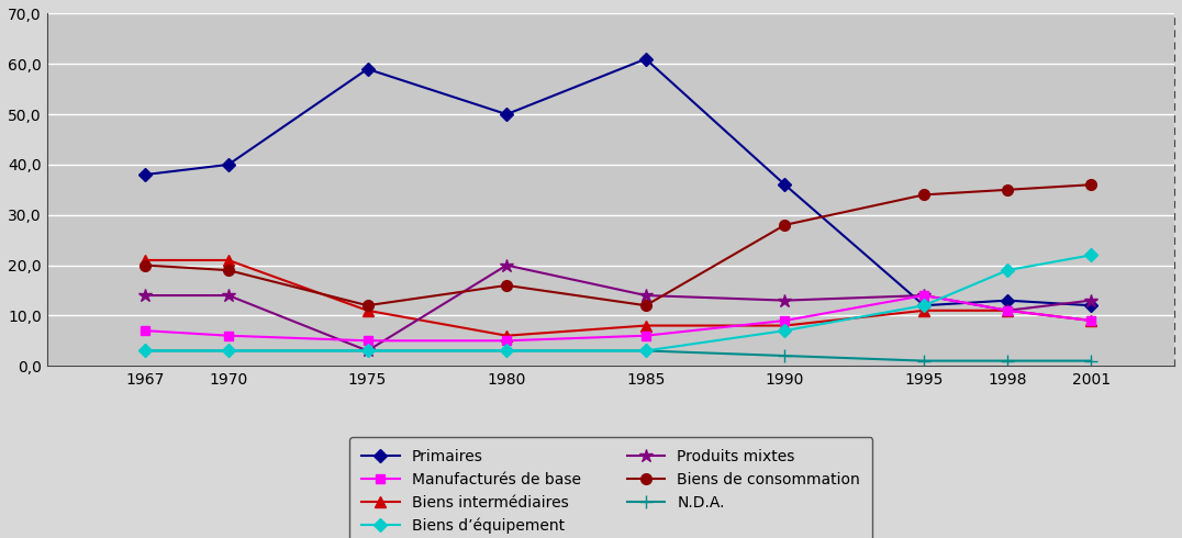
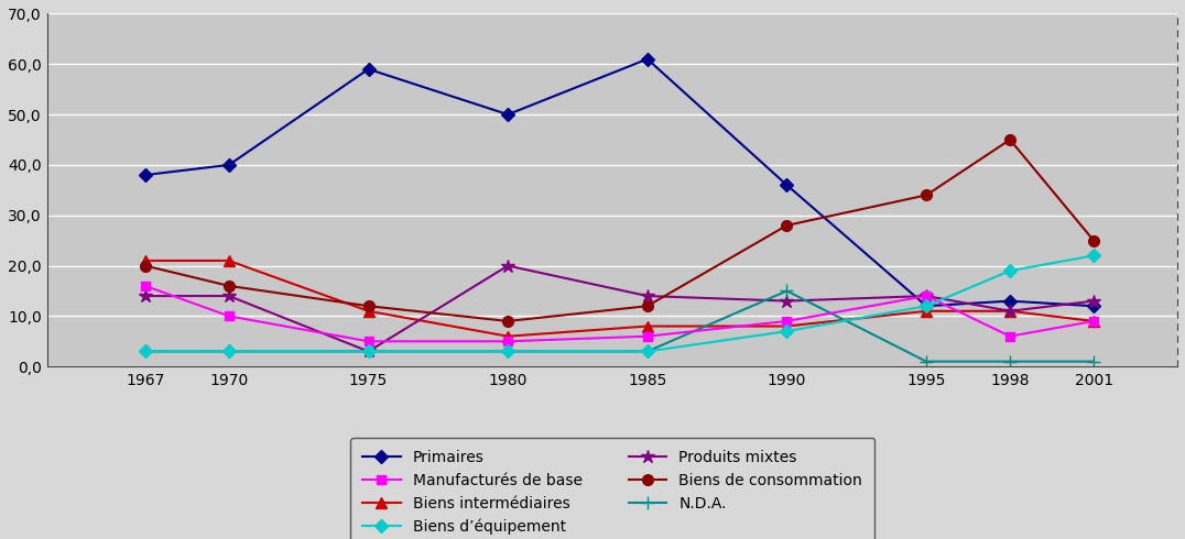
Manufacturés de base/1967: 7 -> 16
Manufacturés de base/1970: 6 -> 10
Biens de consommation/1970: 19 -> 16
Biens de consommation/1980: 16 -> 9
N.D.A./1990: 2 -> 15
Manufacturés de base/1998: 11 -> 6
Biens de consommation/1998: 35 -> 45
Biens de consommation/2001: 36 -> 25
